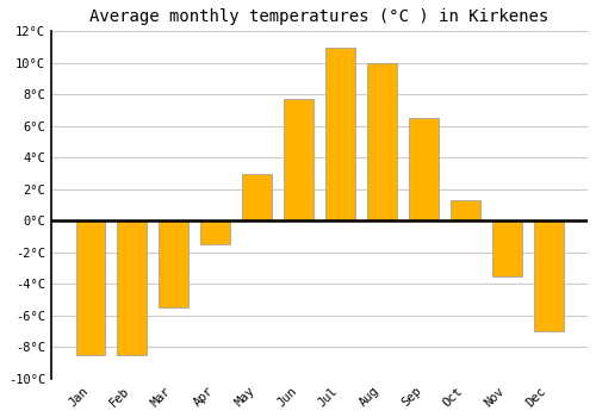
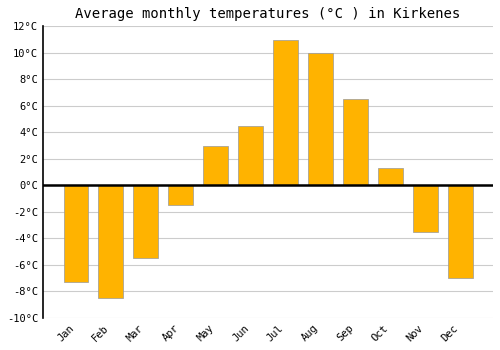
Jan: -8.5°C -> -7.3°C
Jun: 7.7°C -> 4.5°C
